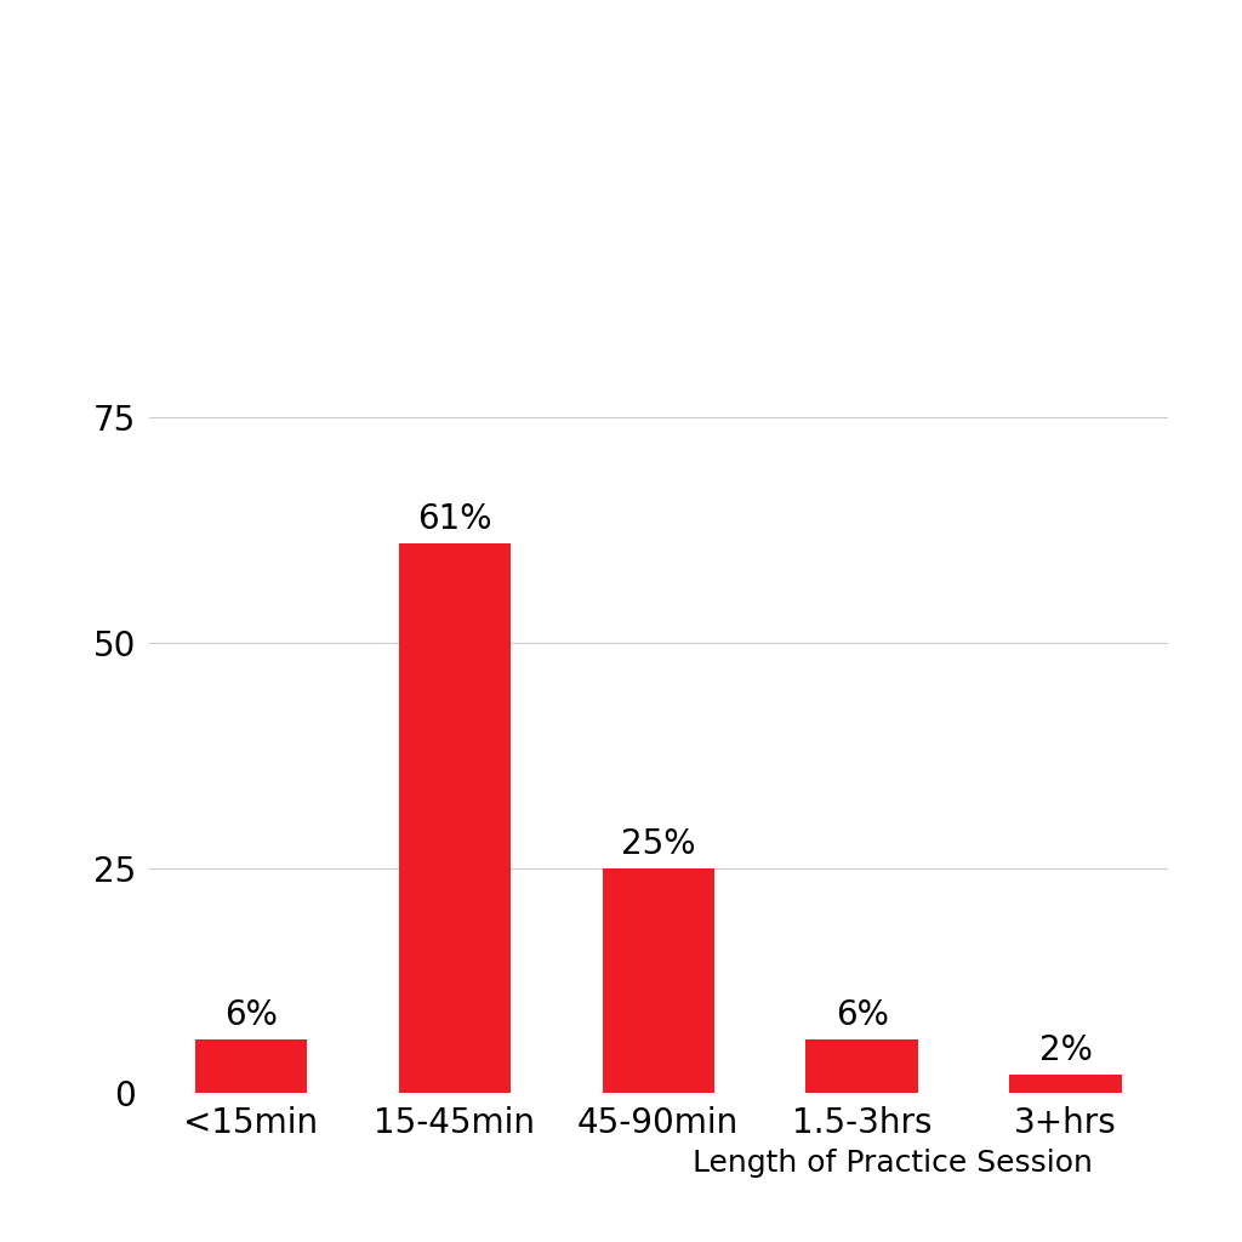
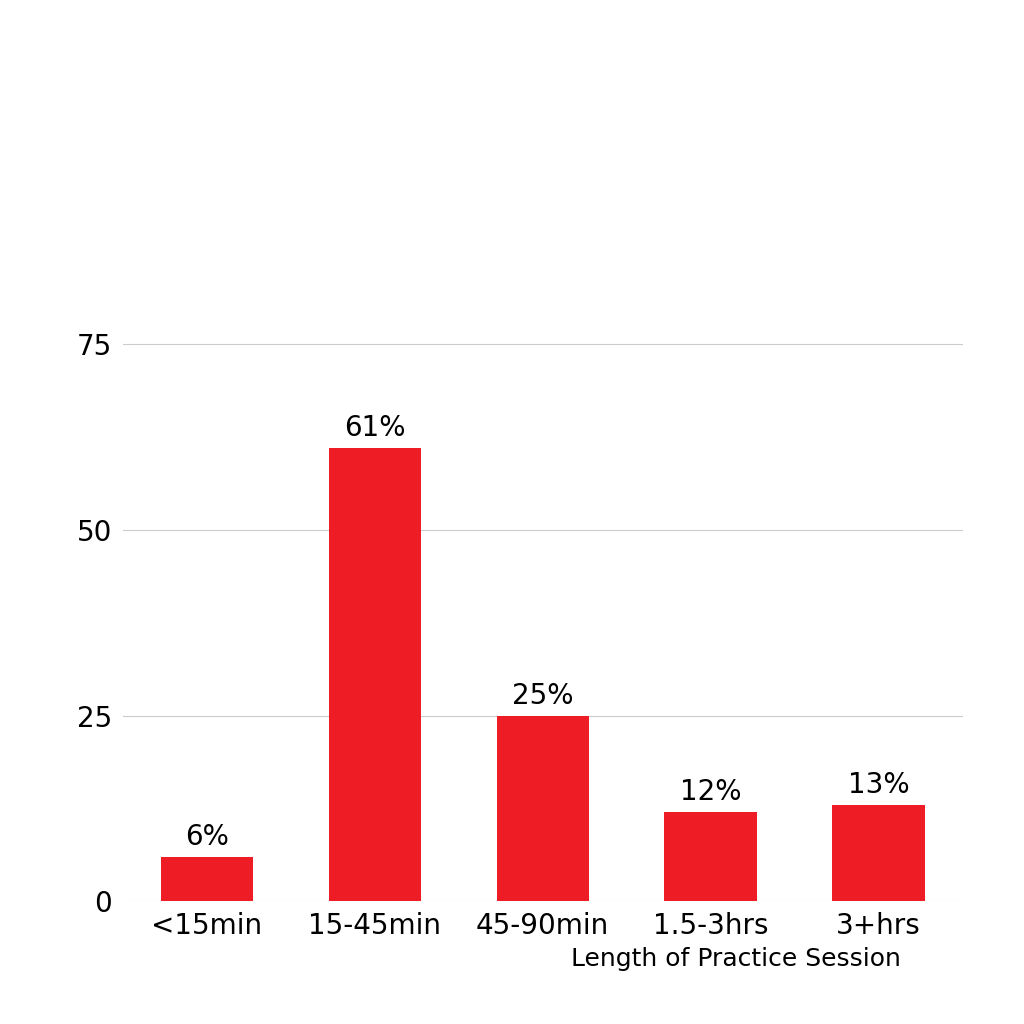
1.5-3hrs: 6% -> 12%
3+hrs: 2% -> 13%
